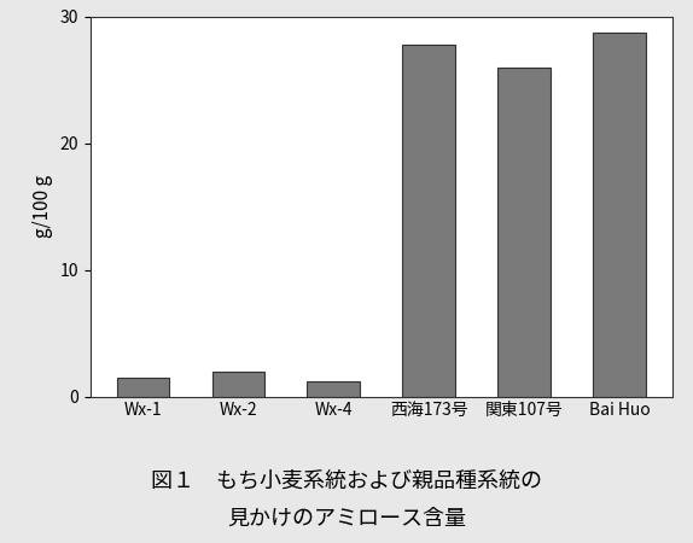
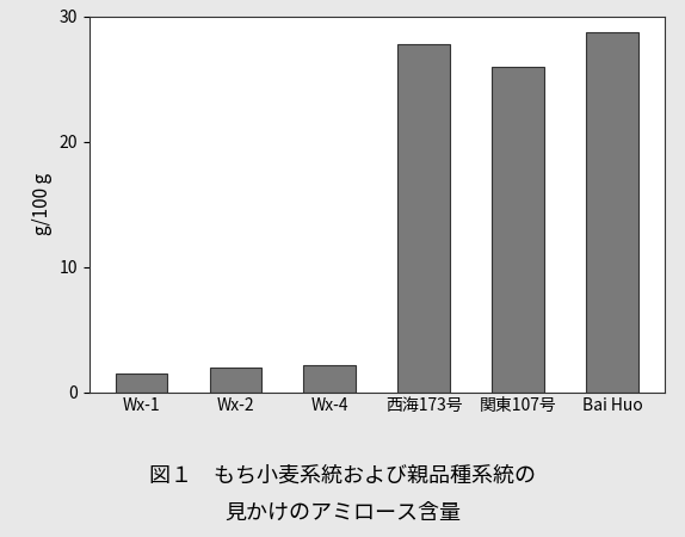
Wx-4: 1.2 -> 2.1
